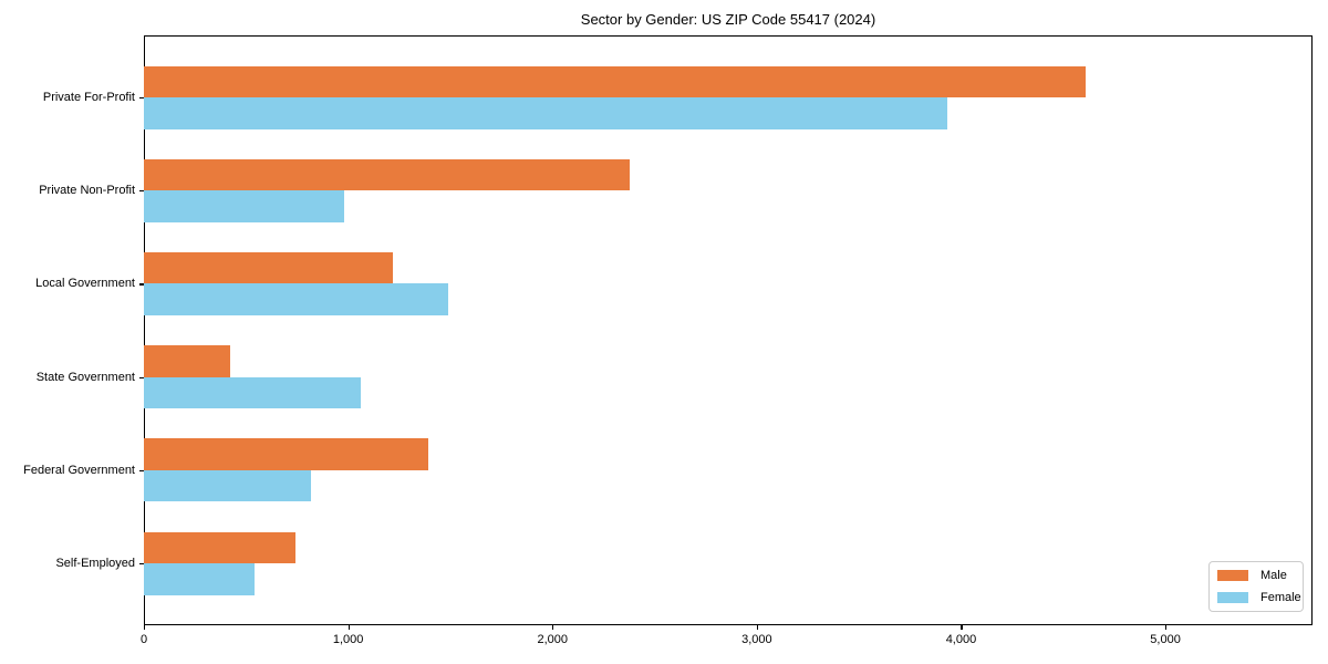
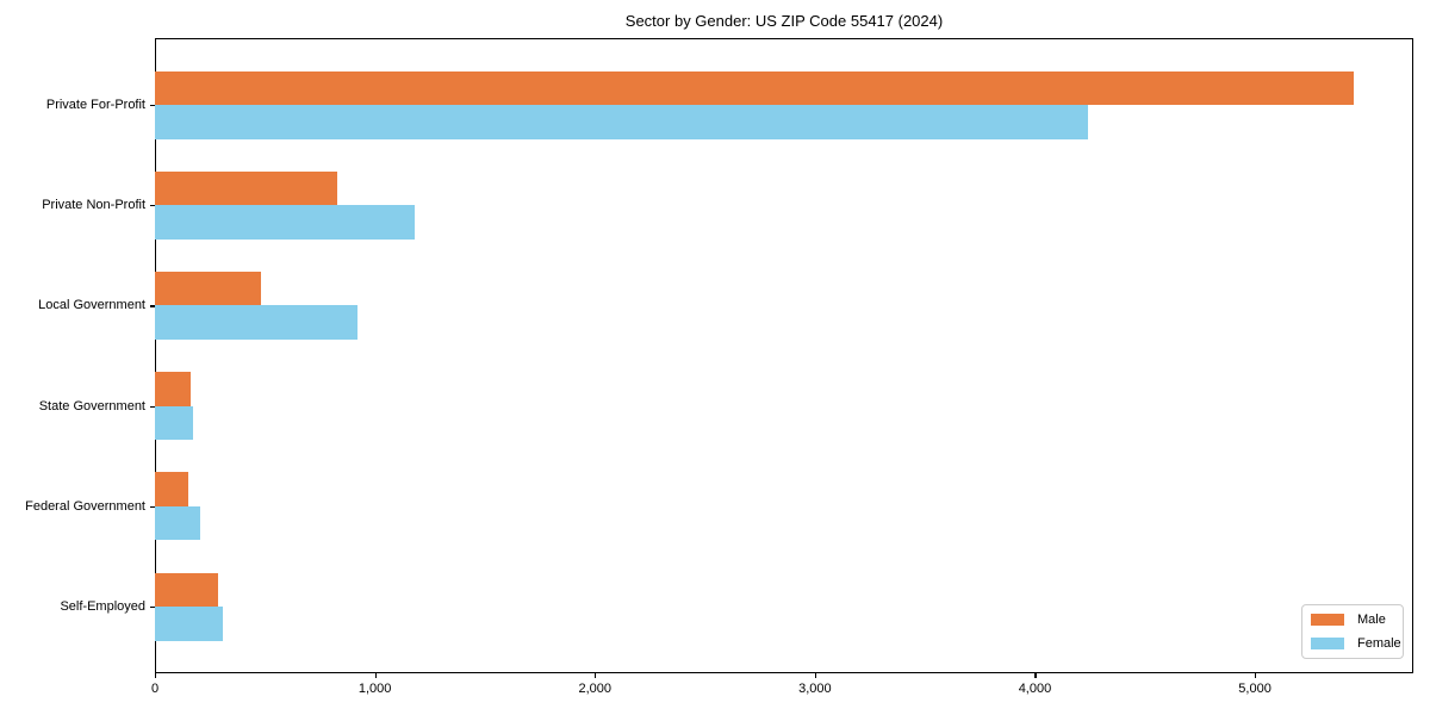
Male/Private For-Profit: 4610 -> 5450
Female/Private For-Profit: 3930 -> 4240
Male/Private Non-Profit: 2380 -> 830
Female/Private Non-Profit: 980 -> 1180
Male/Local Government: 1220 -> 480
Female/Local Government: 1490 -> 920
Male/State Government: 420 -> 160
Female/State Government: 1060 -> 180
Male/Federal Government: 1390 -> 150
Female/Federal Government: 820 -> 200
Male/Self-Employed: 740 -> 280
Female/Self-Employed: 540 -> 310
